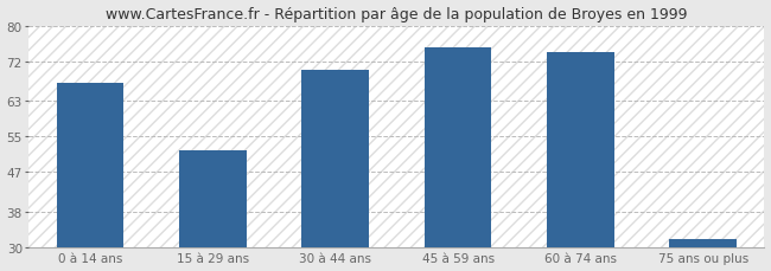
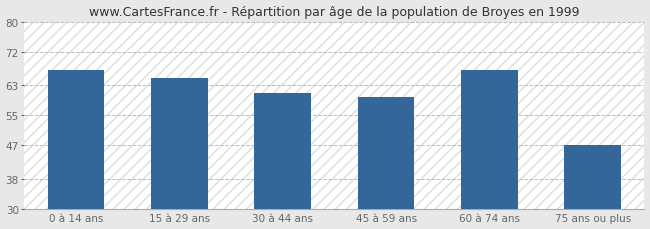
15 à 29 ans: 52 -> 65
30 à 44 ans: 70 -> 61
45 à 59 ans: 75 -> 60
60 à 74 ans: 74 -> 67
75 ans ou plus: 32 -> 47
